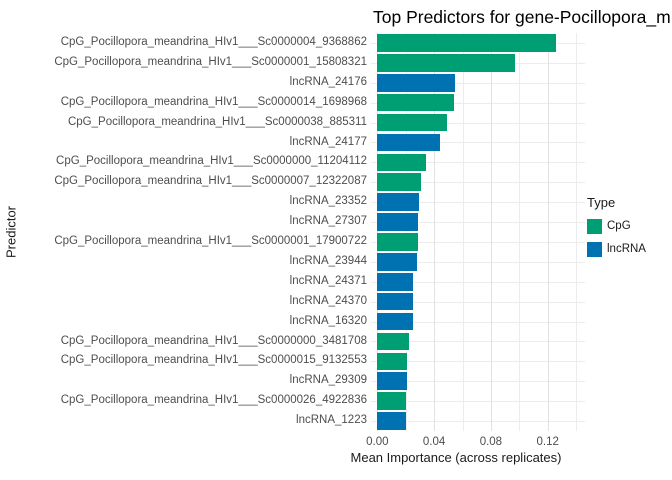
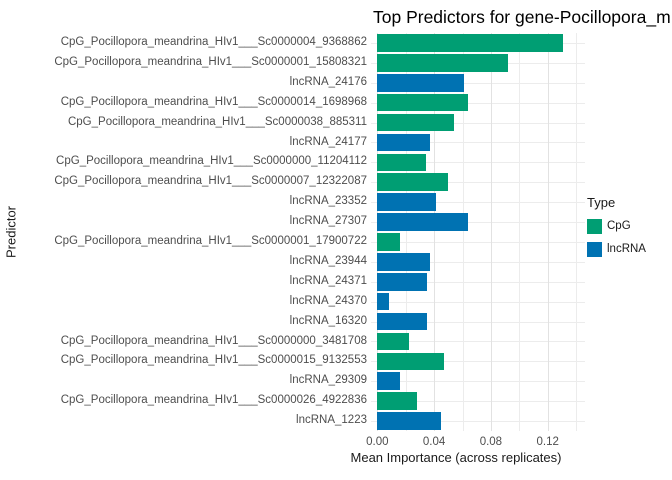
CpG_Pocillopora_meandrina_HIv1___Sc0000004_9368862: 0.126 -> 0.131
CpG_Pocillopora_meandrina_HIv1___Sc0000001_15808321: 0.097 -> 0.092
lncRNA_24176: 0.055 -> 0.061
CpG_Pocillopora_meandrina_HIv1___Sc0000014_1698968: 0.054 -> 0.064
CpG_Pocillopora_meandrina_HIv1___Sc0000038_885311: 0.049 -> 0.054
lncRNA_24177: 0.044 -> 0.037
CpG_Pocillopora_meandrina_HIv1___Sc0000007_12322087: 0.031 -> 0.050
lncRNA_23352: 0.029 -> 0.041
lncRNA_27307: 0.029 -> 0.064
CpG_Pocillopora_meandrina_HIv1___Sc0000001_17900722: 0.029 -> 0.016
lncRNA_23944: 0.028 -> 0.037
lncRNA_24371: 0.025 -> 0.035
lncRNA_24370: 0.025 -> 0.008
lncRNA_16320: 0.025 -> 0.035
CpG_Pocillopora_meandrina_HIv1___Sc0000015_9132553: 0.021 -> 0.047
lncRNA_29309: 0.021 -> 0.016
CpG_Pocillopora_meandrina_HIv1___Sc0000026_4922836: 0.021 -> 0.028
lncRNA_1223: 0.021 -> 0.045
